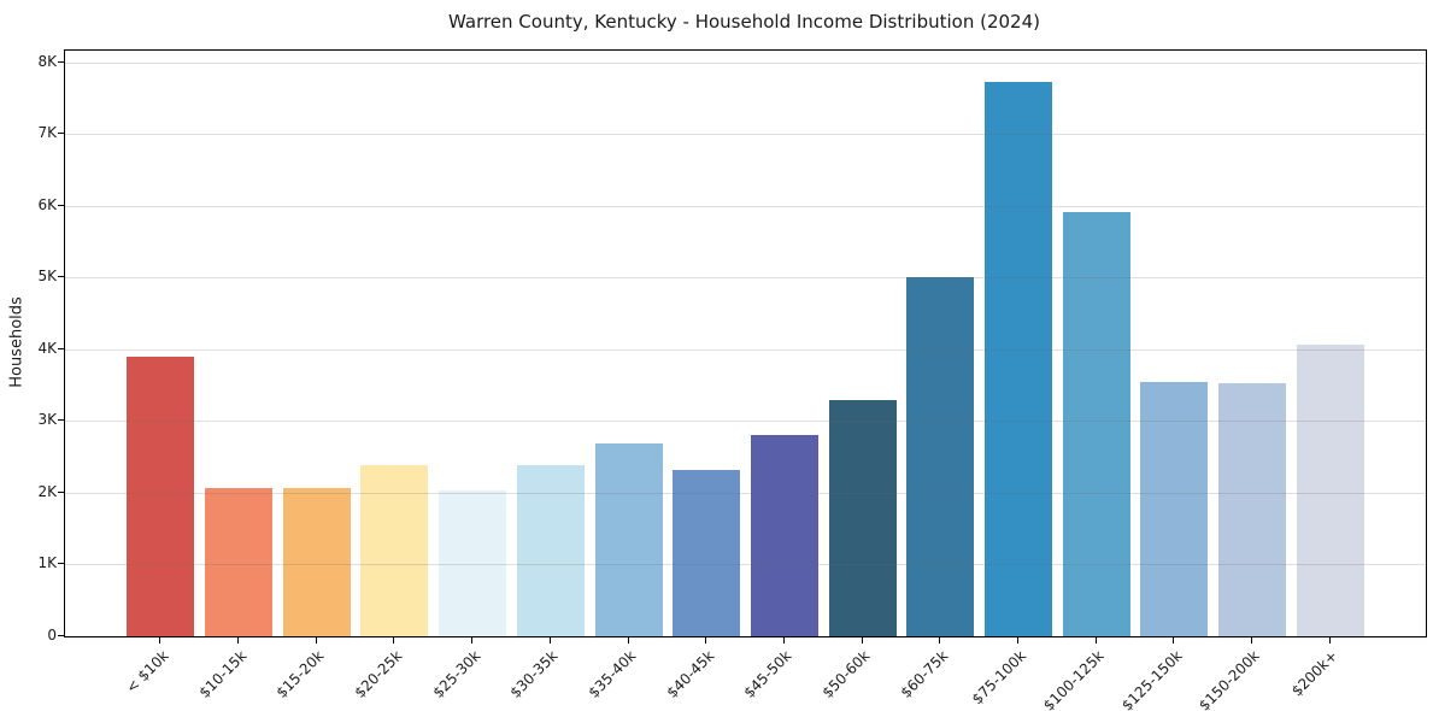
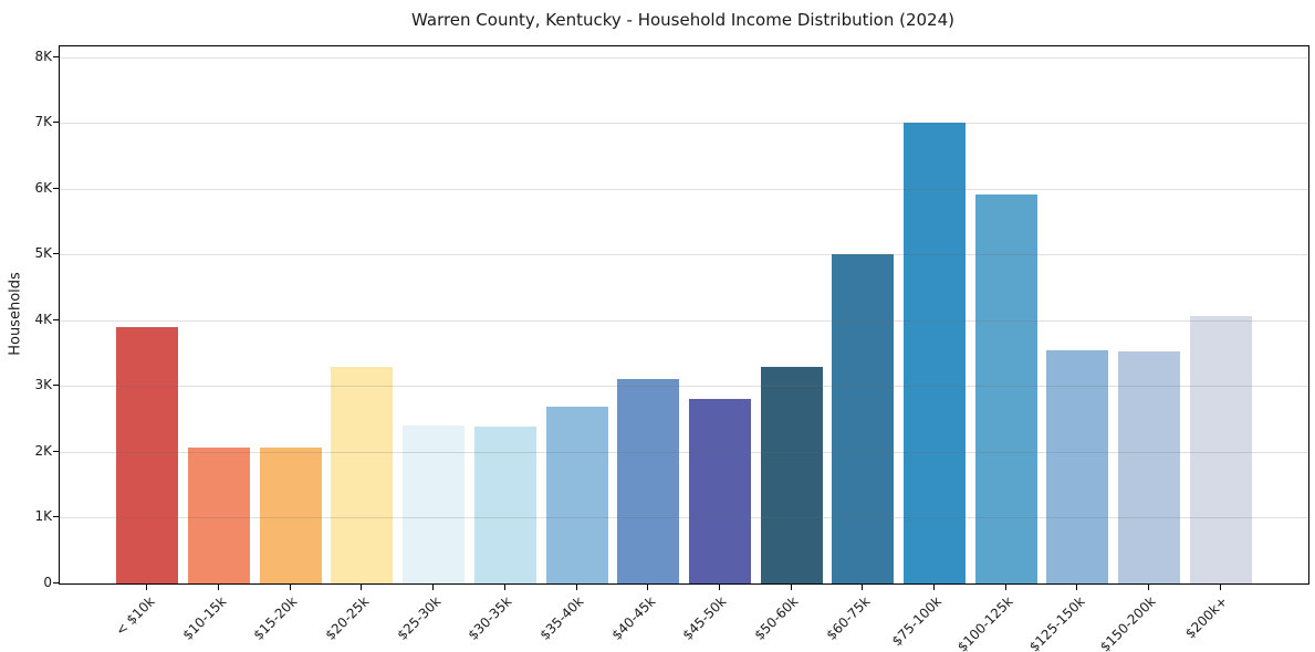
$20-25k: 2.4K -> 3.3K
$25-30k: 2.0K -> 2.4K
$40-45k: 2.3K -> 3.1K
$75-100k: 7.7K -> 7.0K
